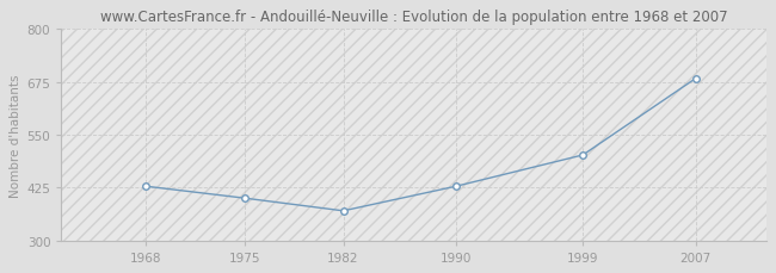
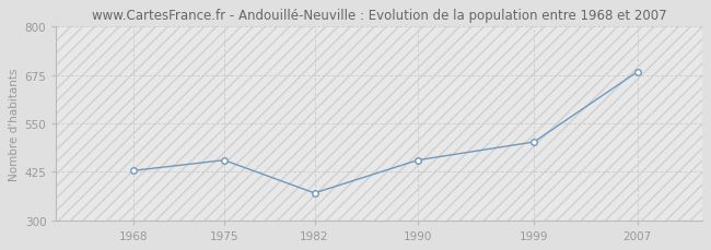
1975: 400 -> 455
1990: 428 -> 455
